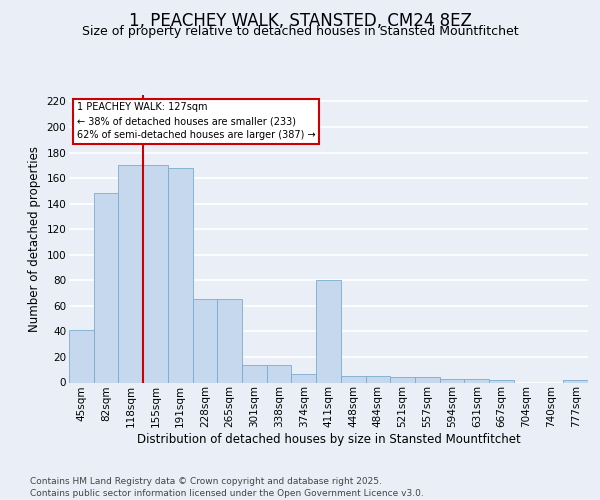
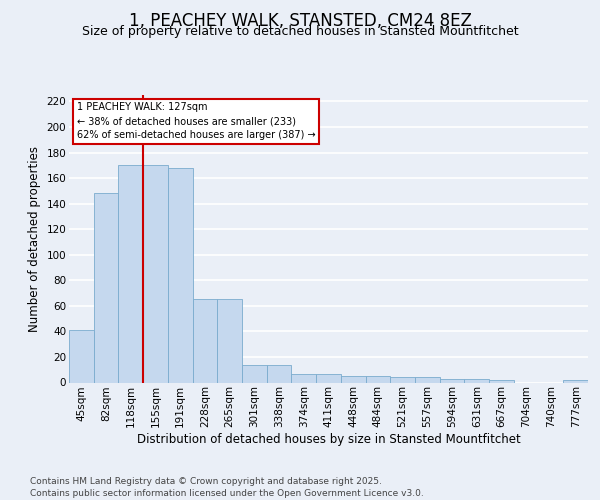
411sqm: 80 -> 7
